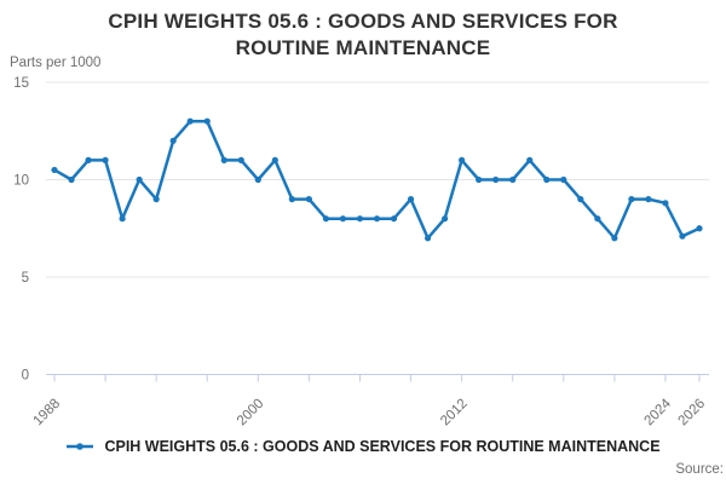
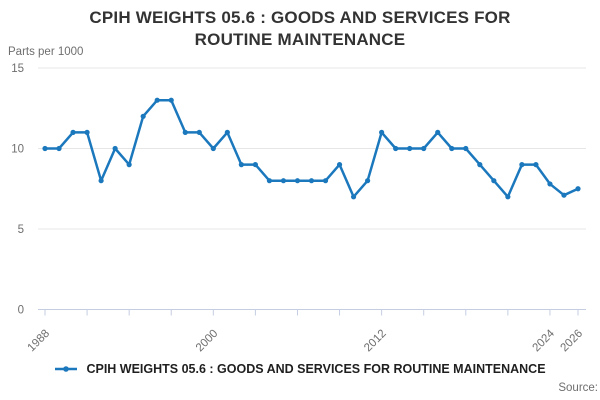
1988: 10.5 -> 10.0
2024: 8.8 -> 7.8
